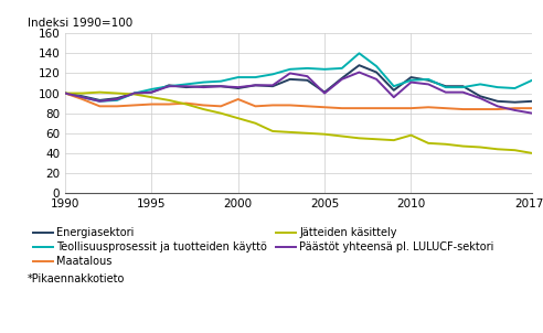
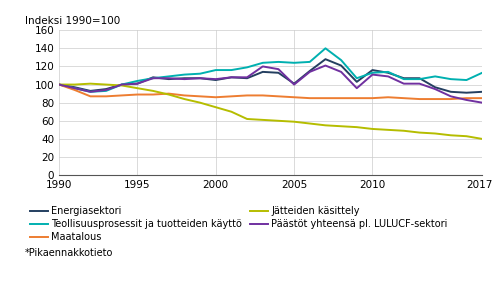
Maatalous/2000: 94 -> 86
Jätteiden käsittely/2010: 58 -> 51
